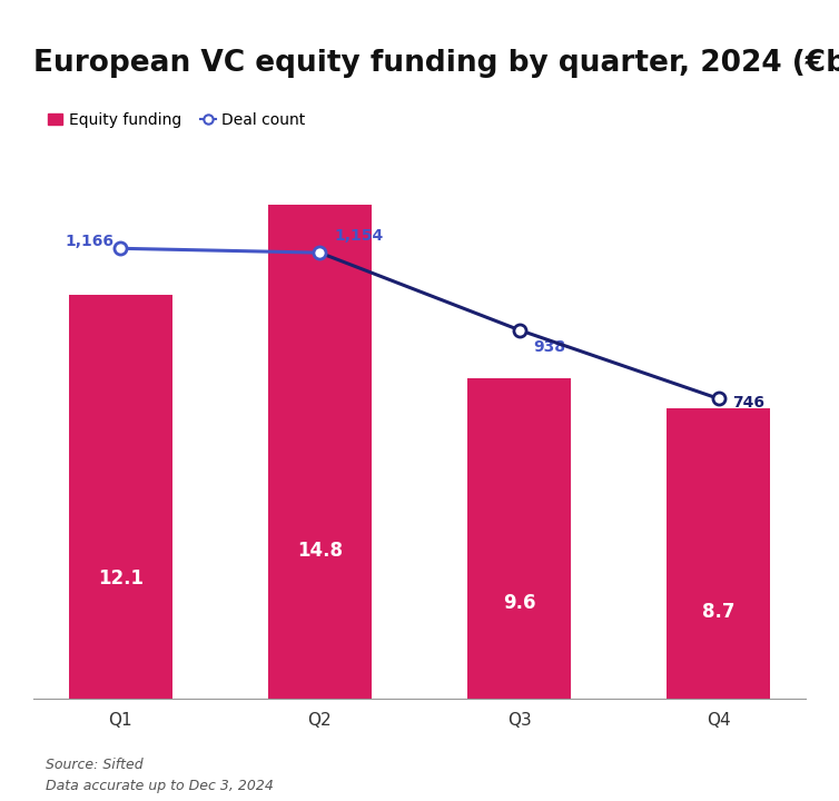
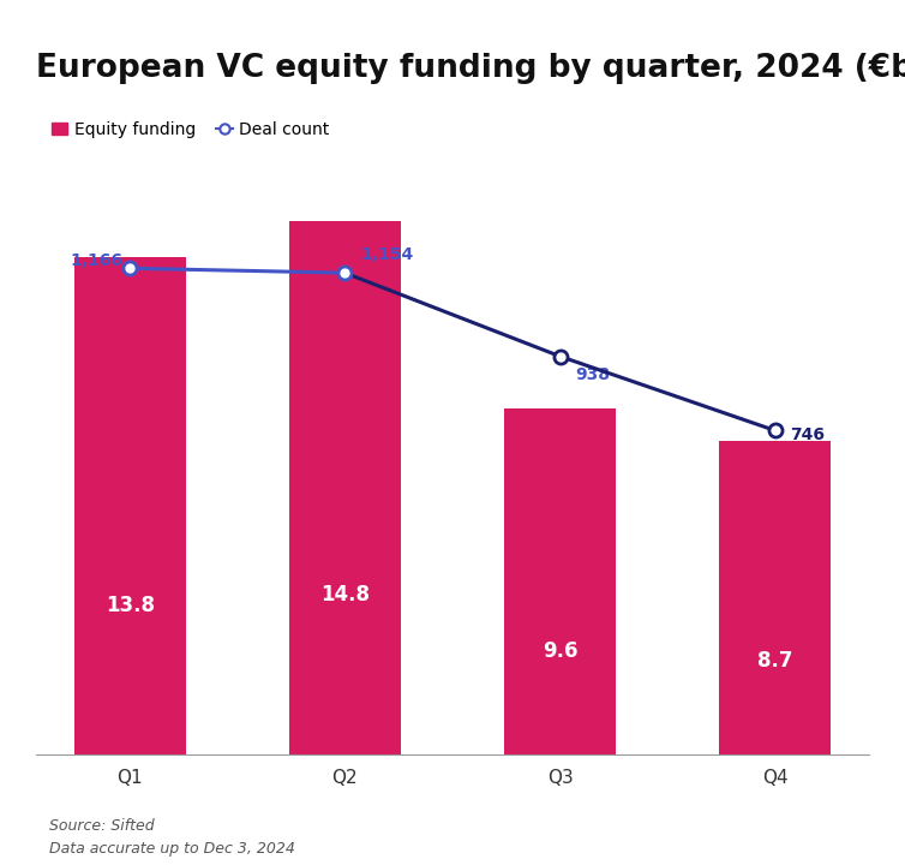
Equity funding/Q1: 12.1 -> 13.8
